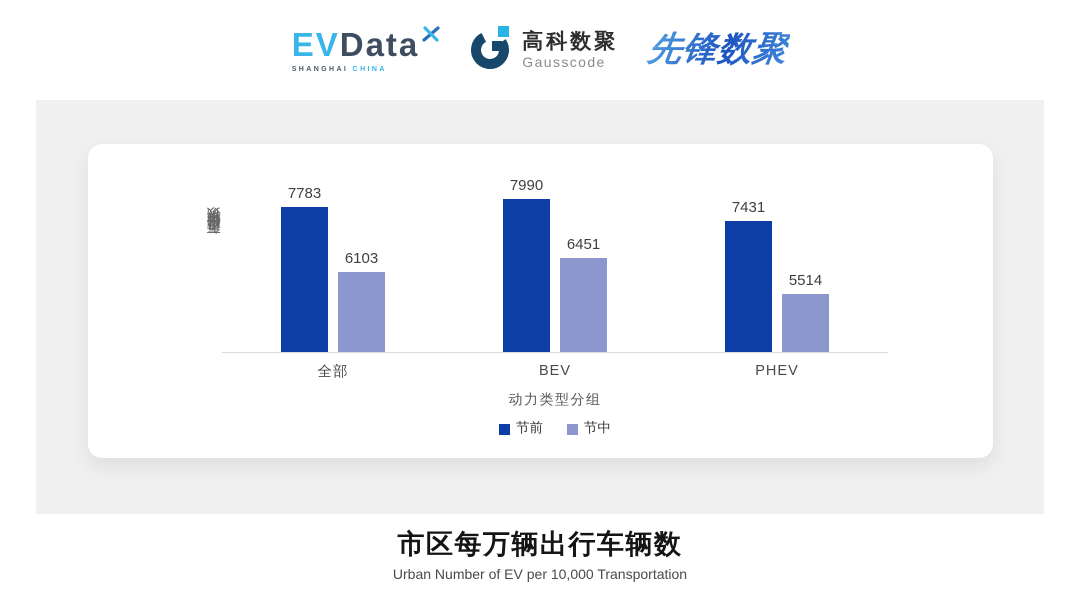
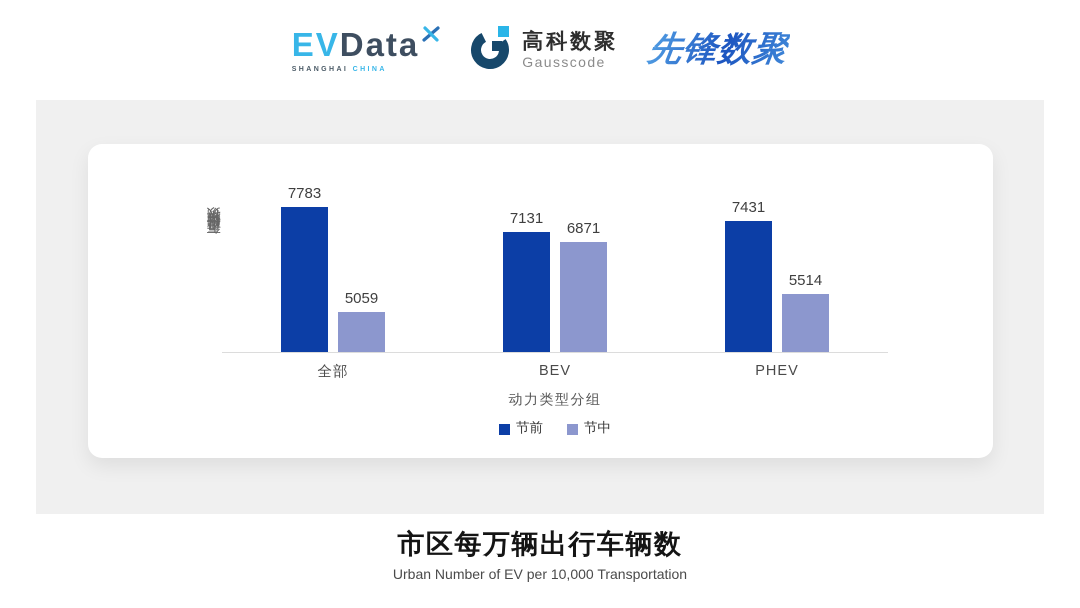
节中/全部: 6103 -> 5059
节前/BEV: 7990 -> 7131
节中/BEV: 6451 -> 6871
